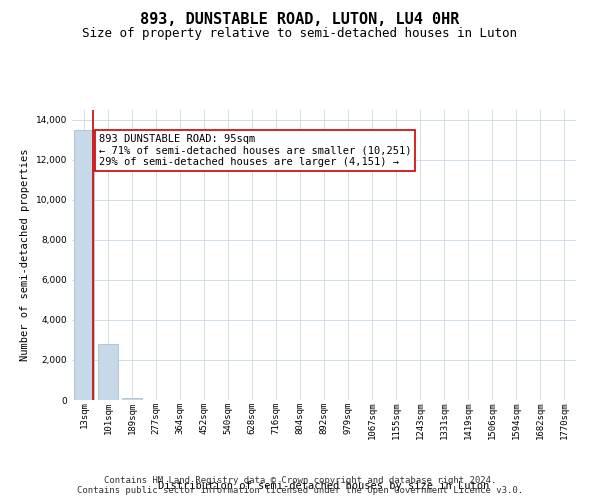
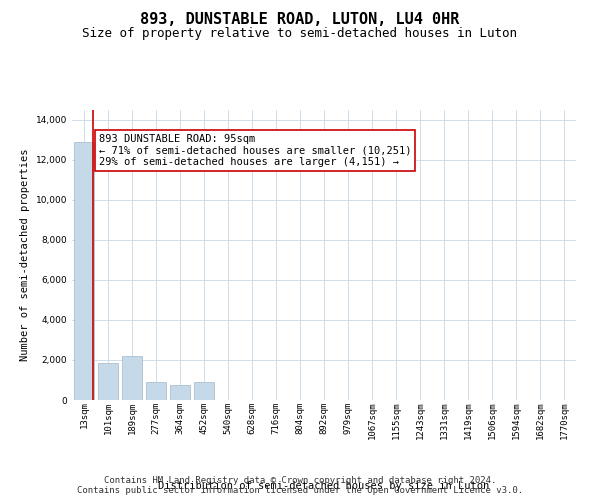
13sqm: 13,500 -> 12,900
101sqm: 2,800 -> 1,850
189sqm: 120 -> 2,200
277sqm: 10 -> 900
364sqm: 0 -> 750
452sqm: 0 -> 900
